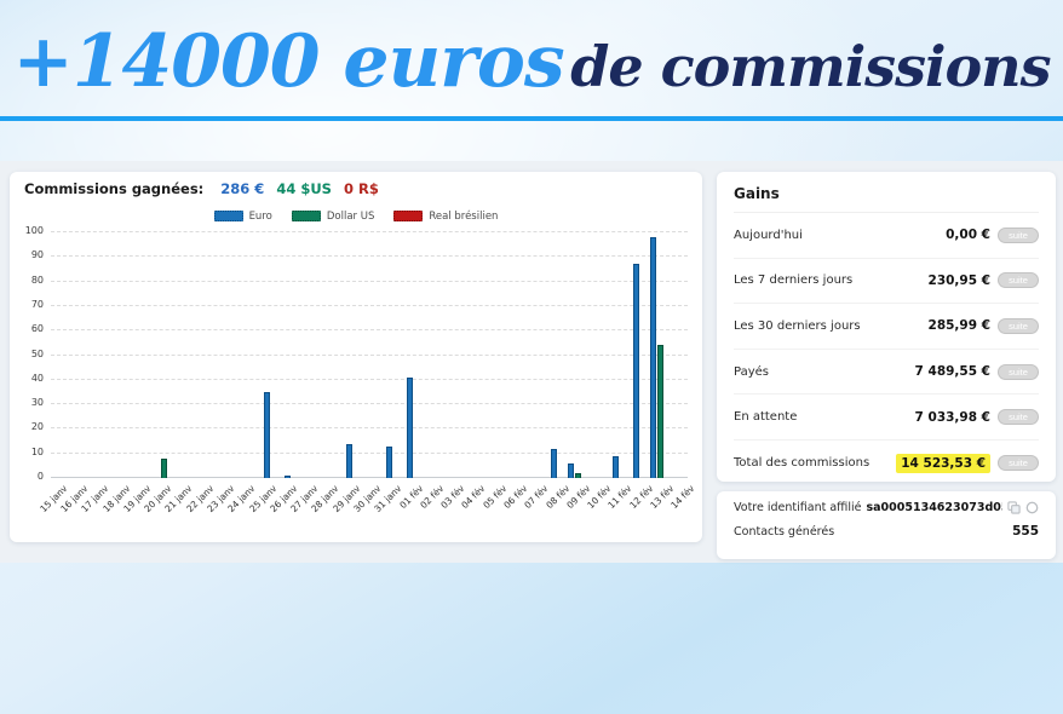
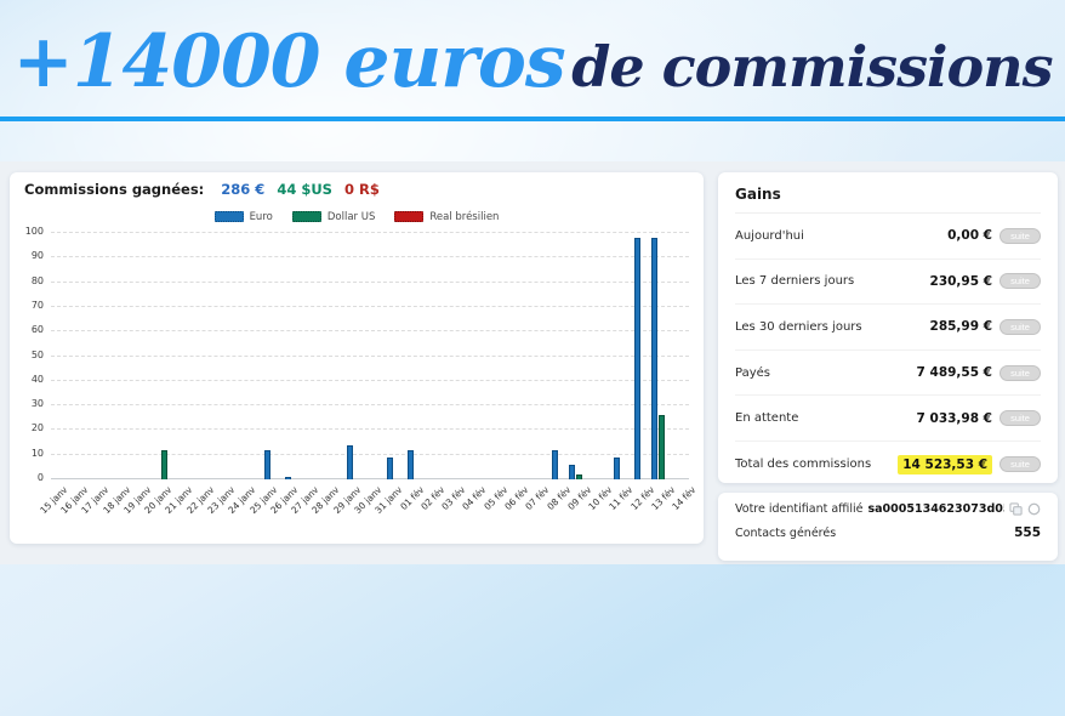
Dollar US/20 janv: 8 -> 12
Euro/25 janv: 35 -> 12
Euro/31 janv: 13 -> 9
Euro/01 fév: 41 -> 12
Euro/12 fév: 87 -> 98
Dollar US/13 fév: 54 -> 26
